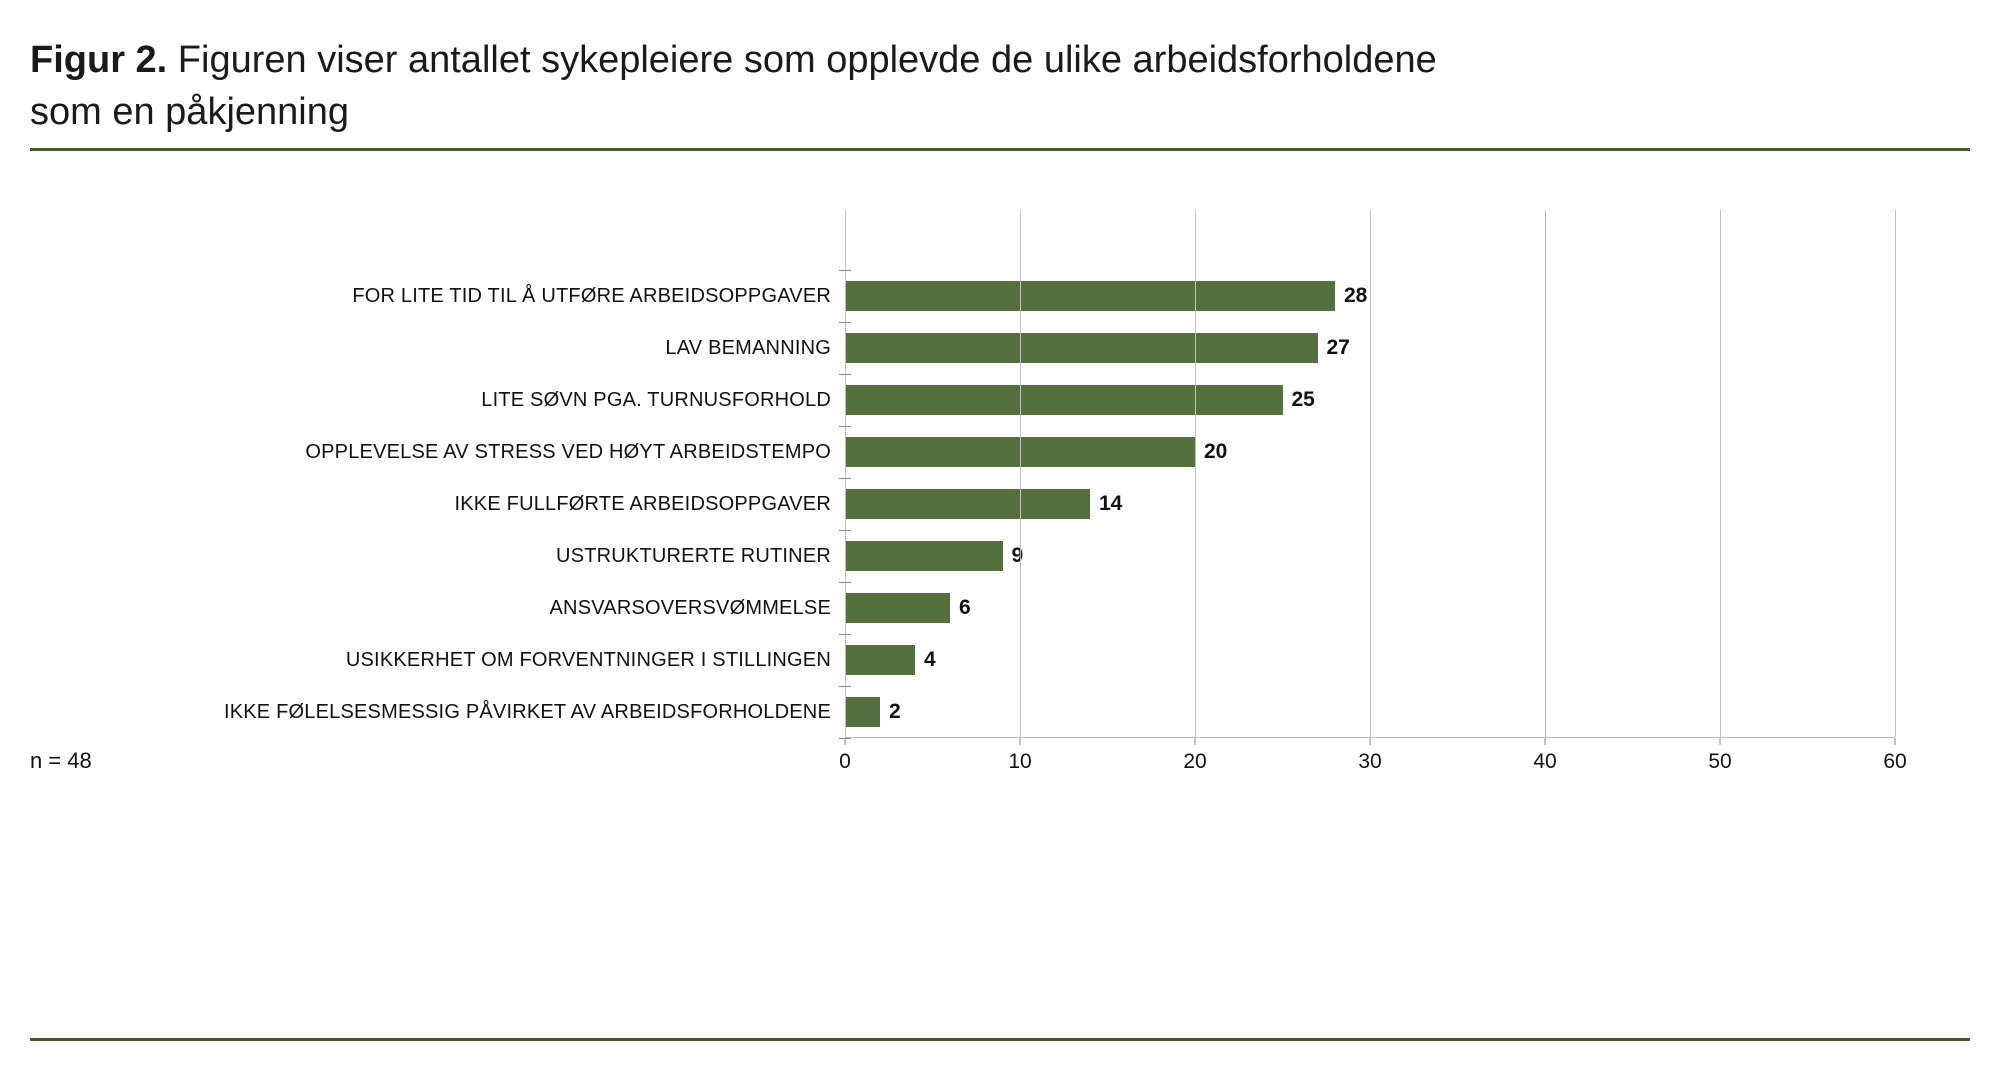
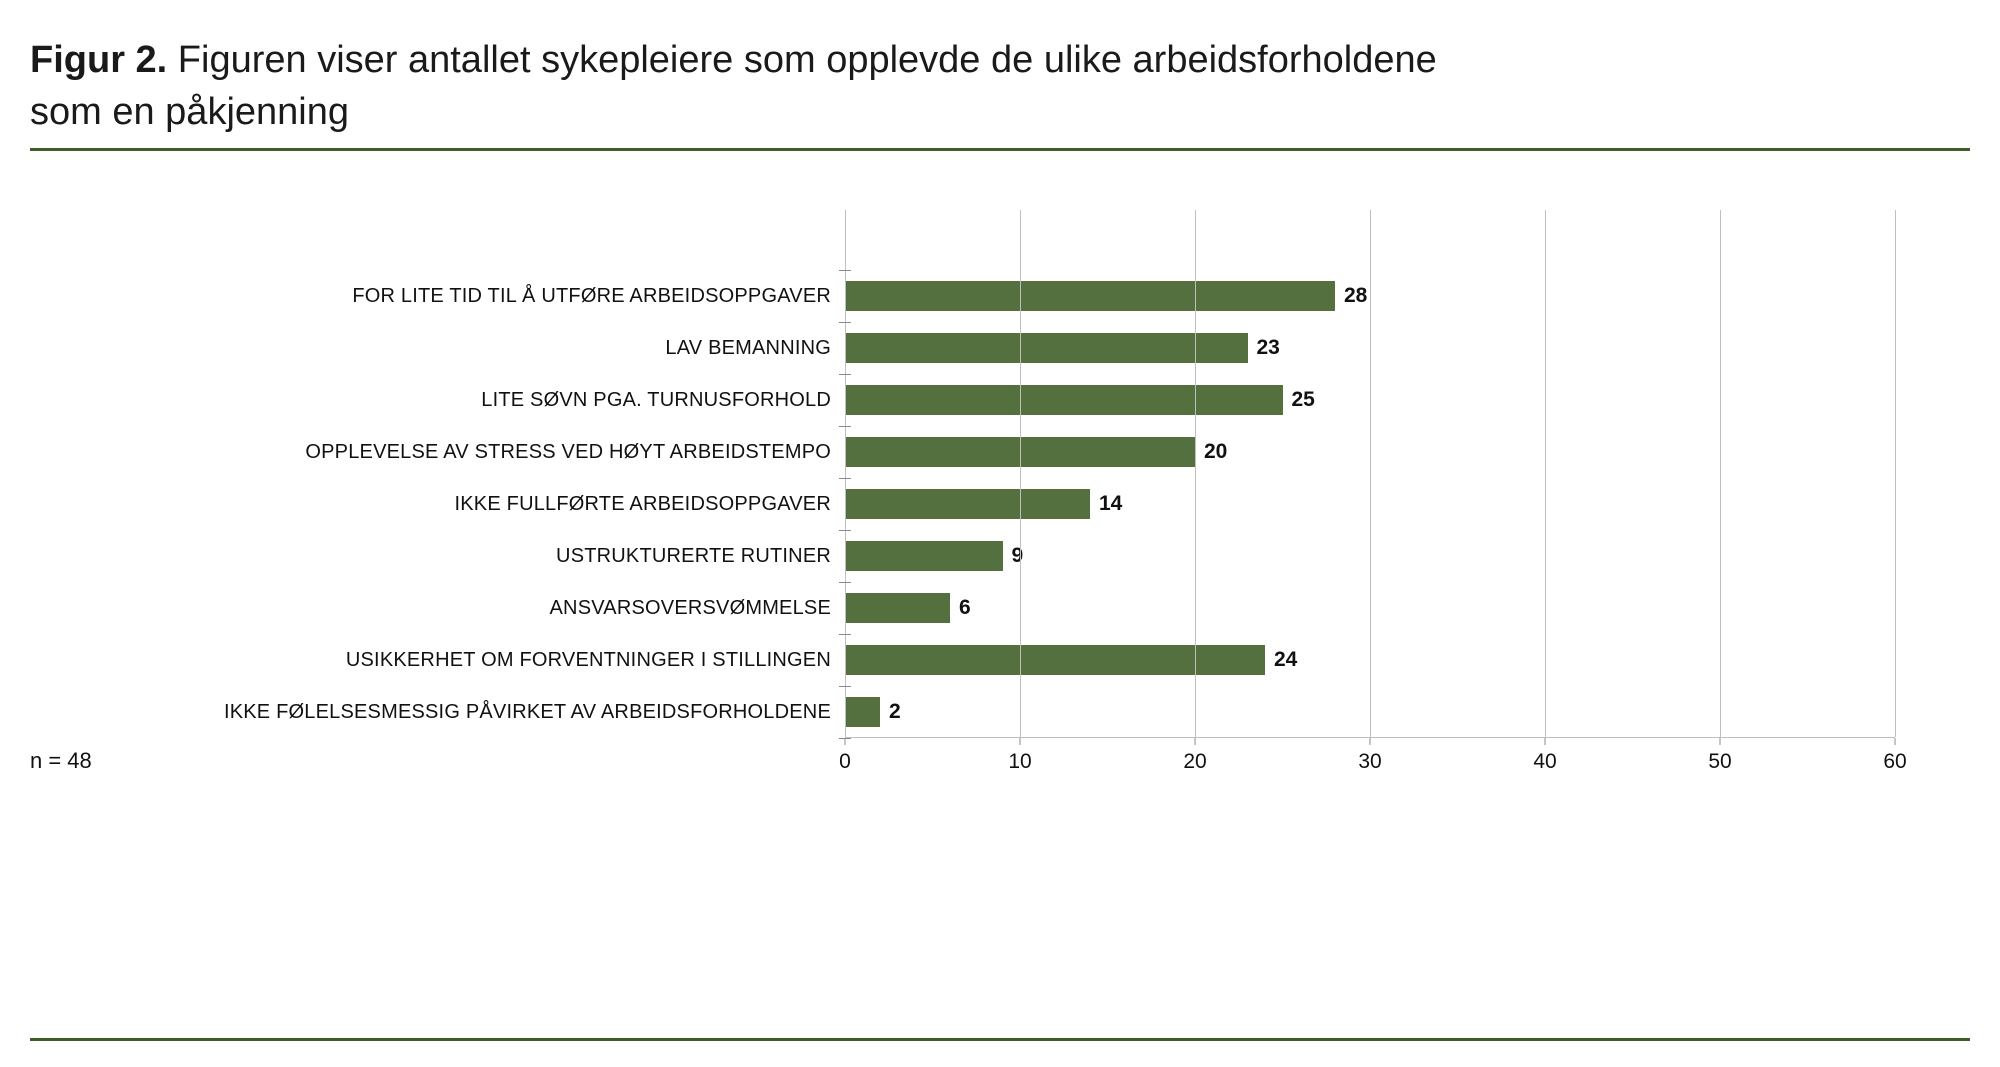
LAV BEMANNING: 27 -> 23
USIKKERHET OM FORVENTNINGER I STILLINGEN: 4 -> 24
